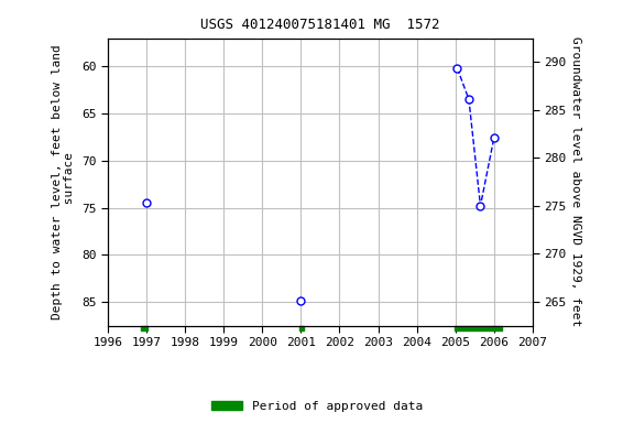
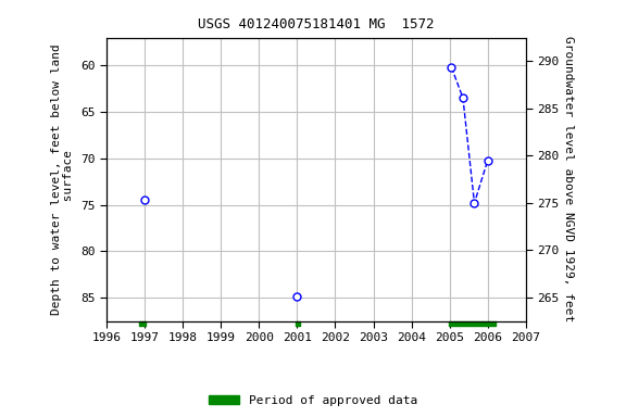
2006: 67.6 -> 70.2
